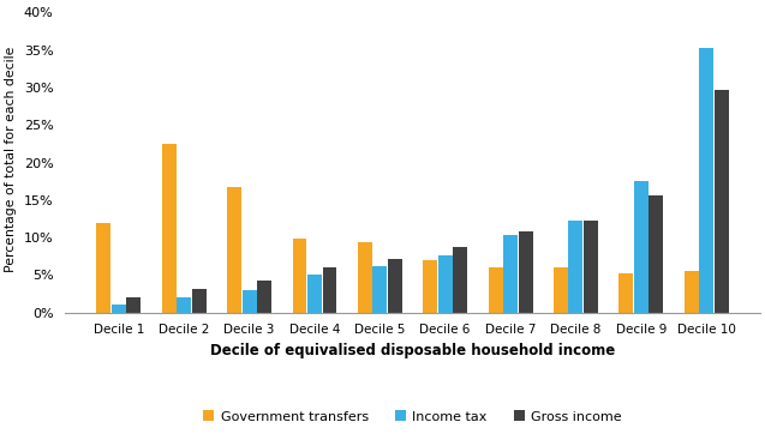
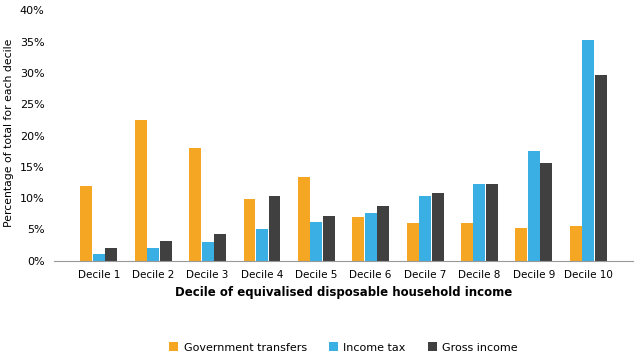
Government transfers/Decile 3: 16.7% -> 18.0%
Gross income/Decile 4: 6.0% -> 10.4%
Government transfers/Decile 5: 9.4% -> 13.4%
